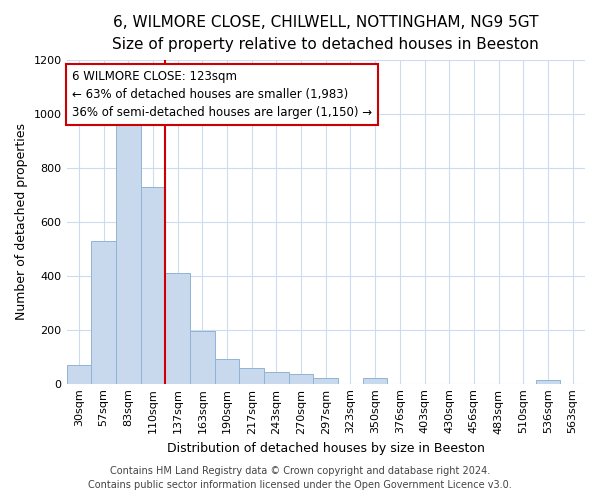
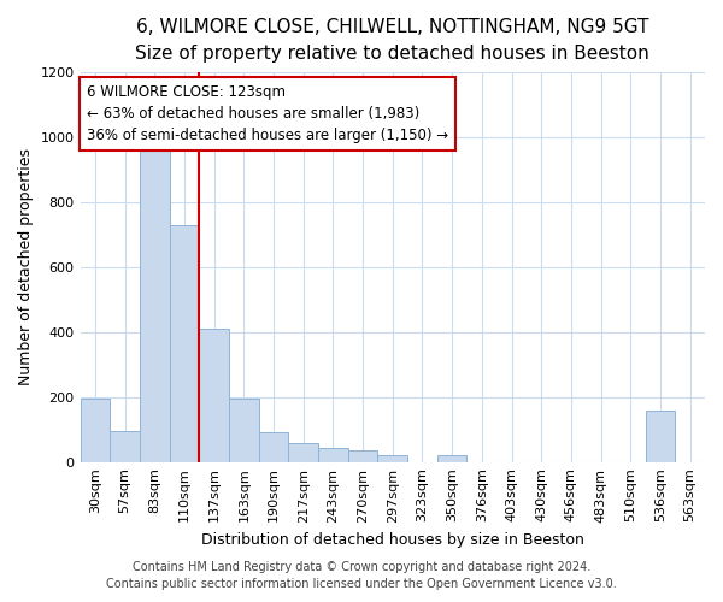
30sqm: 70 -> 195
57sqm: 530 -> 95
536sqm: 15 -> 160
